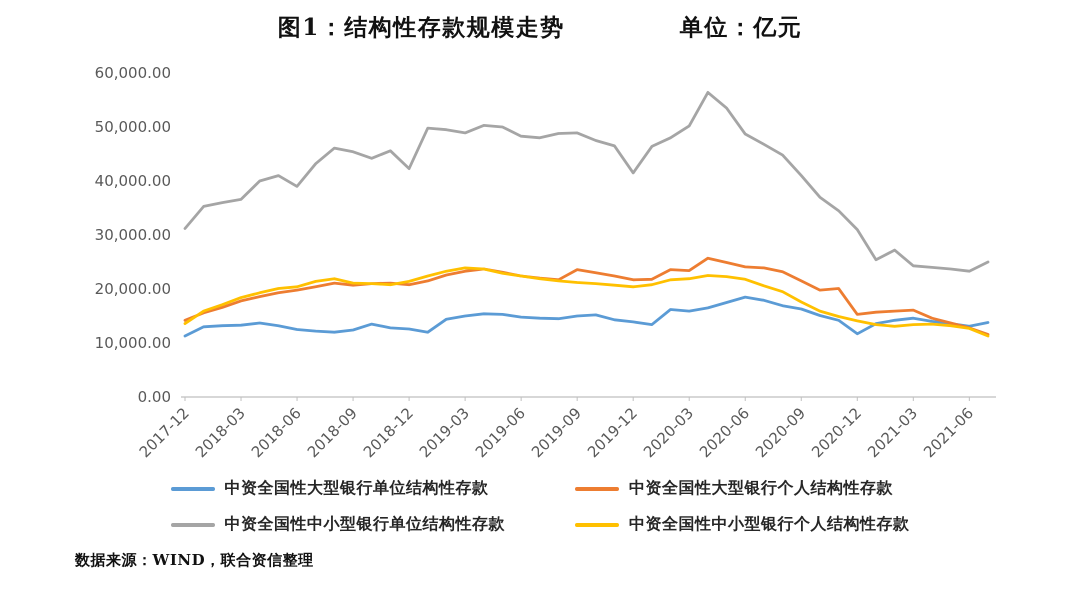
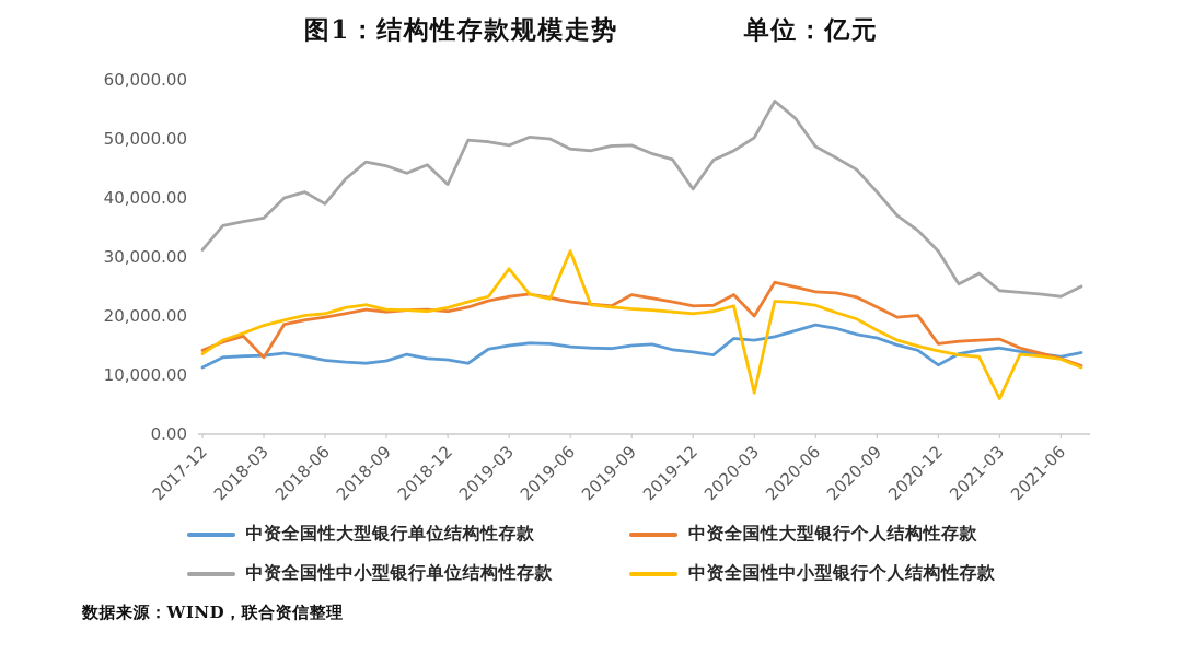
中资全国性大型银行个人结构性存款/2018-03: 18000 -> 13000
中资全国性中小型银行个人结构性存款/2019-03: 24000 -> 28000
中资全国性中小型银行个人结构性存款/2019-06: 22000 -> 31000
中资全国性大型银行个人结构性存款/2020-03: 23000 -> 20000
中资全国性中小型银行个人结构性存款/2020-03: 22000 -> 7000
中资全国性中小型银行个人结构性存款/2021-03: 13000 -> 6000
